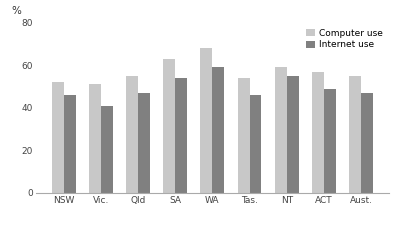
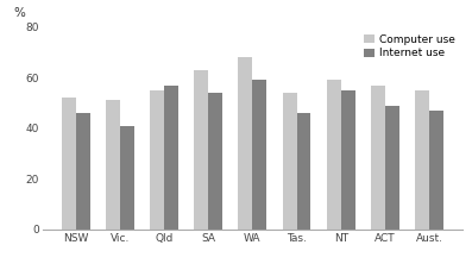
Internet use/Qld: 47 -> 57
